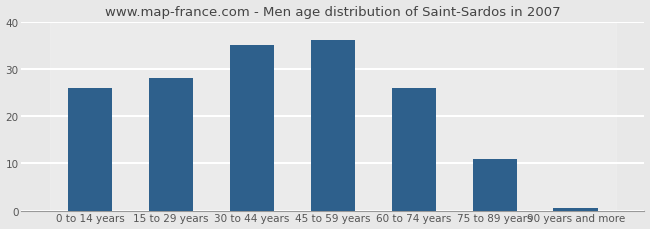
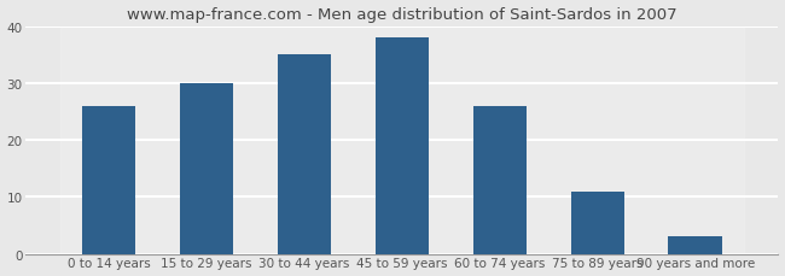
15 to 29 years: 28.0 -> 30.0
45 to 59 years: 36.0 -> 38.0
90 years and more: 0.5 -> 3.0
